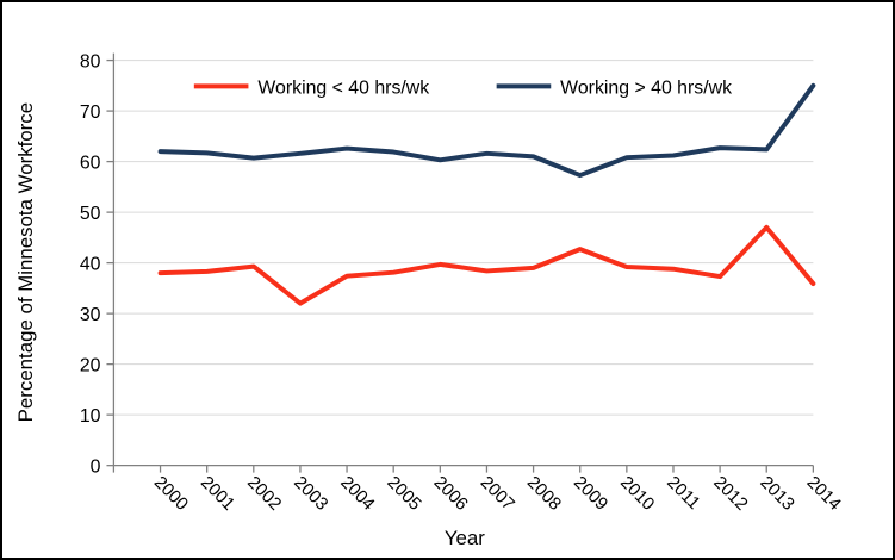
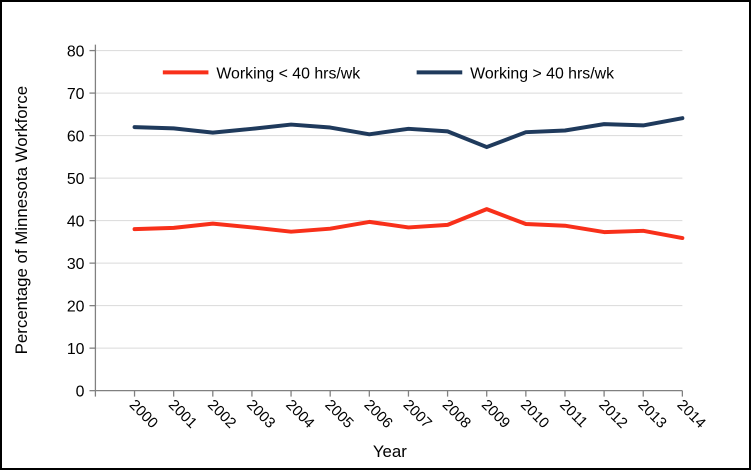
Working < 40 hrs/wk/2003: 32 -> 38
Working < 40 hrs/wk/2013: 47 -> 38
Working > 40 hrs/wk/2014: 75 -> 64
